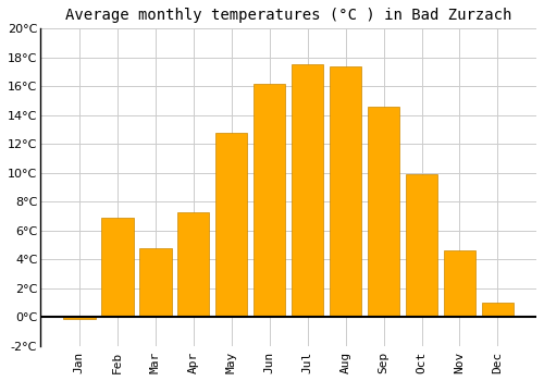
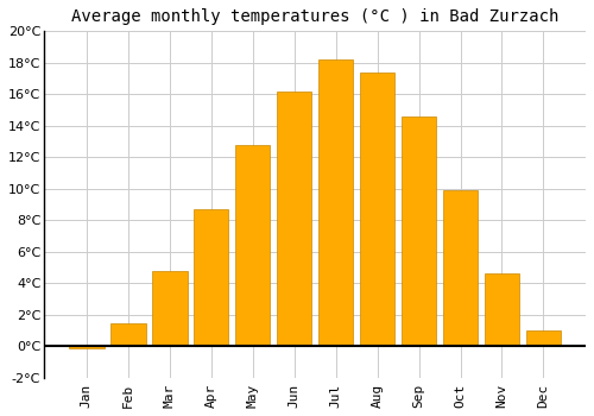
Feb: 6.9°C -> 1.5°C
Apr: 7.3°C -> 8.7°C
Jul: 17.5°C -> 18.2°C
